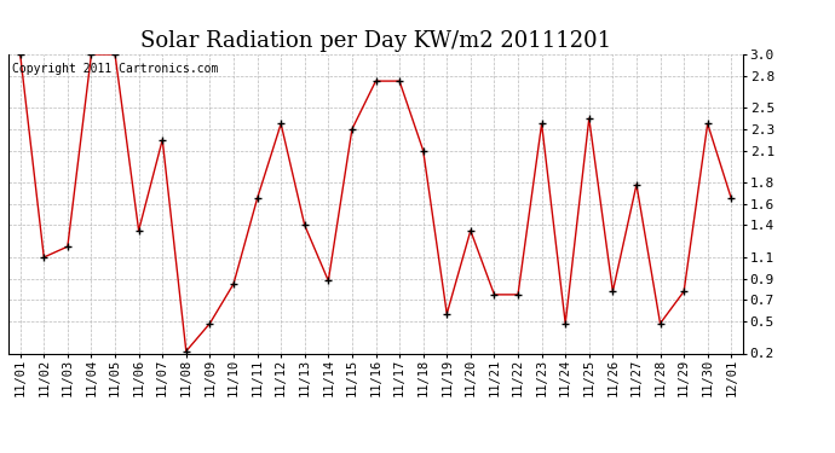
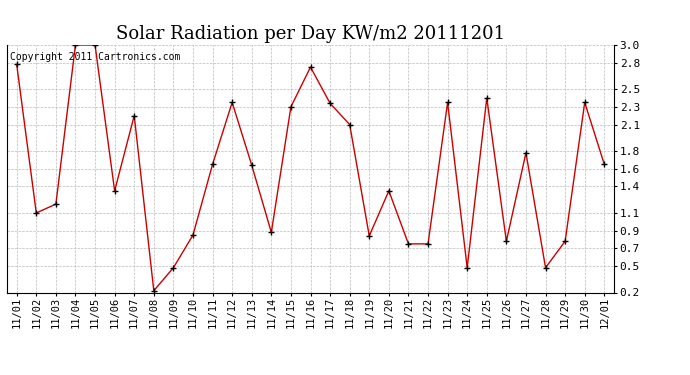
11/01: 3.00 -> 2.78
11/13: 1.40 -> 1.64
11/17: 2.75 -> 2.34
11/19: 0.57 -> 0.84
